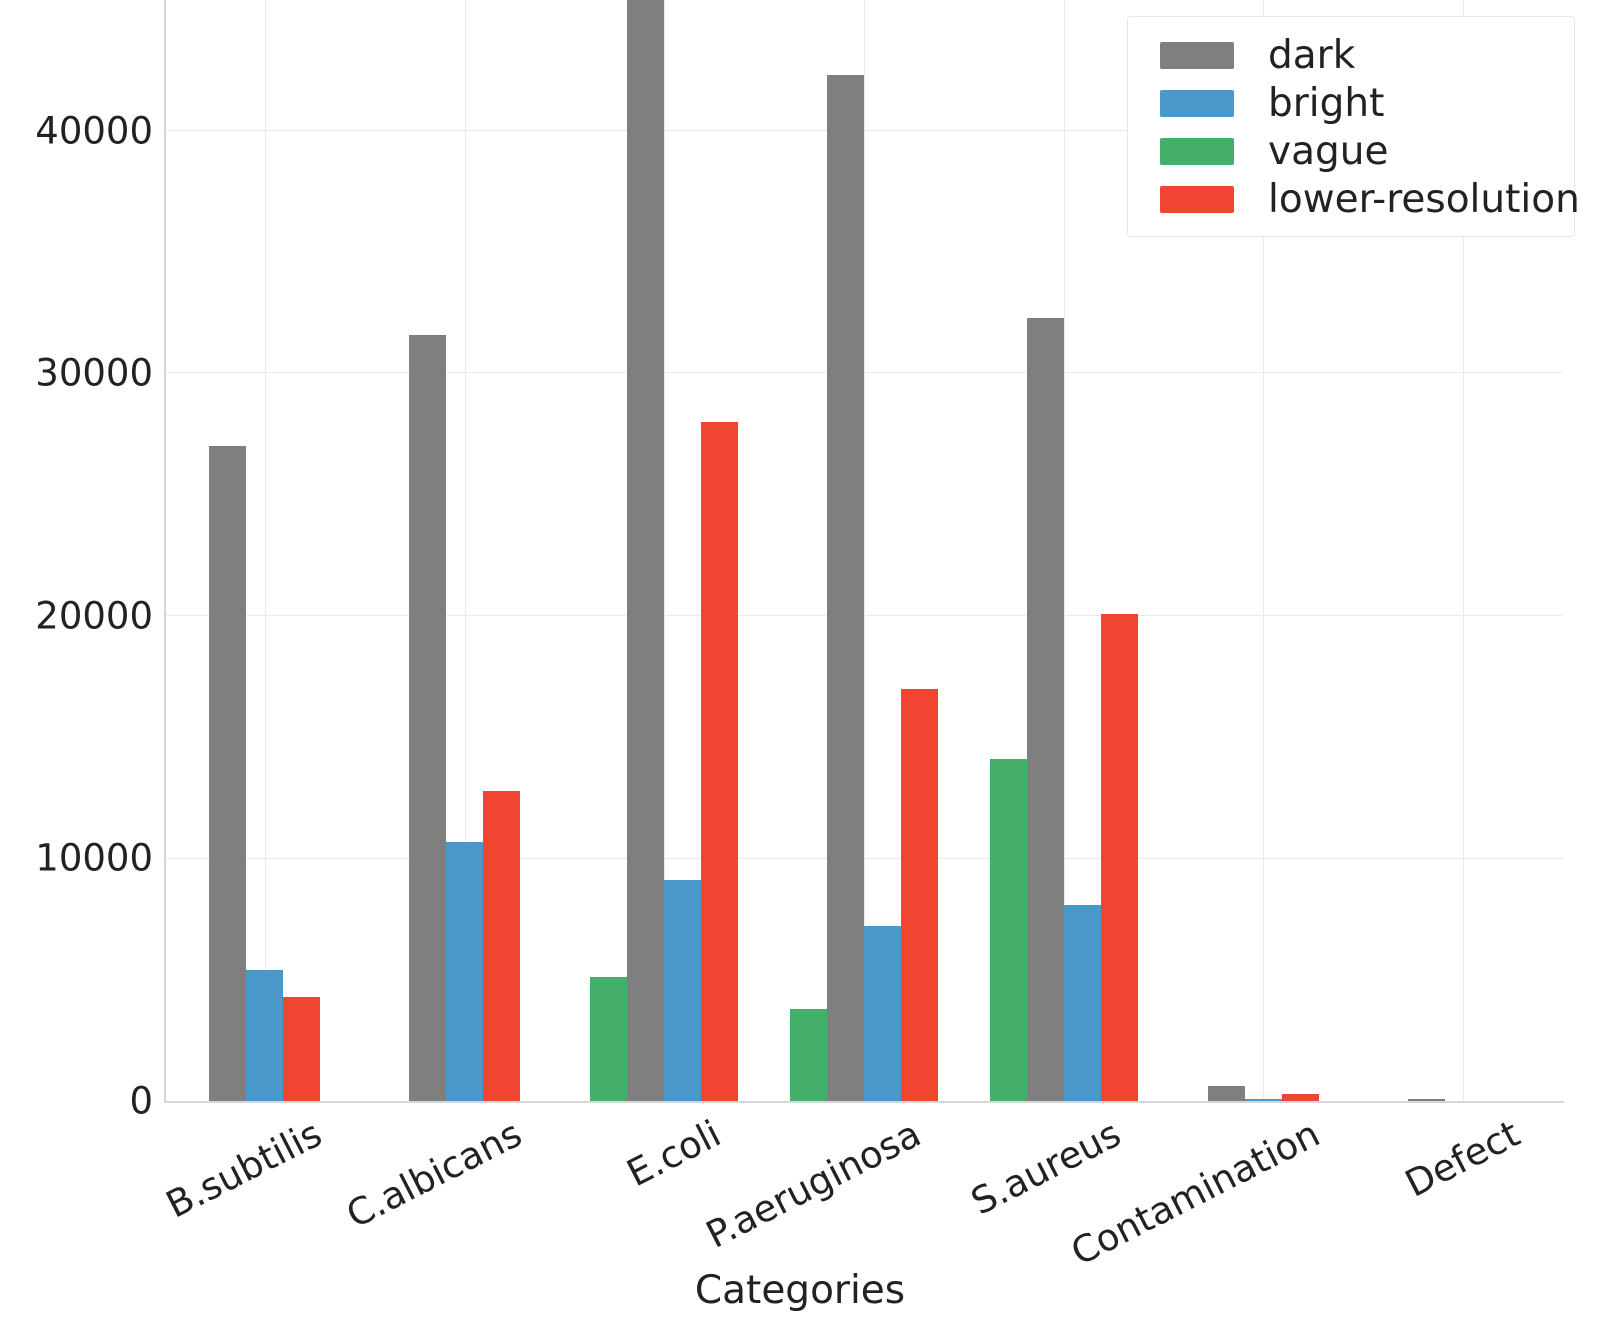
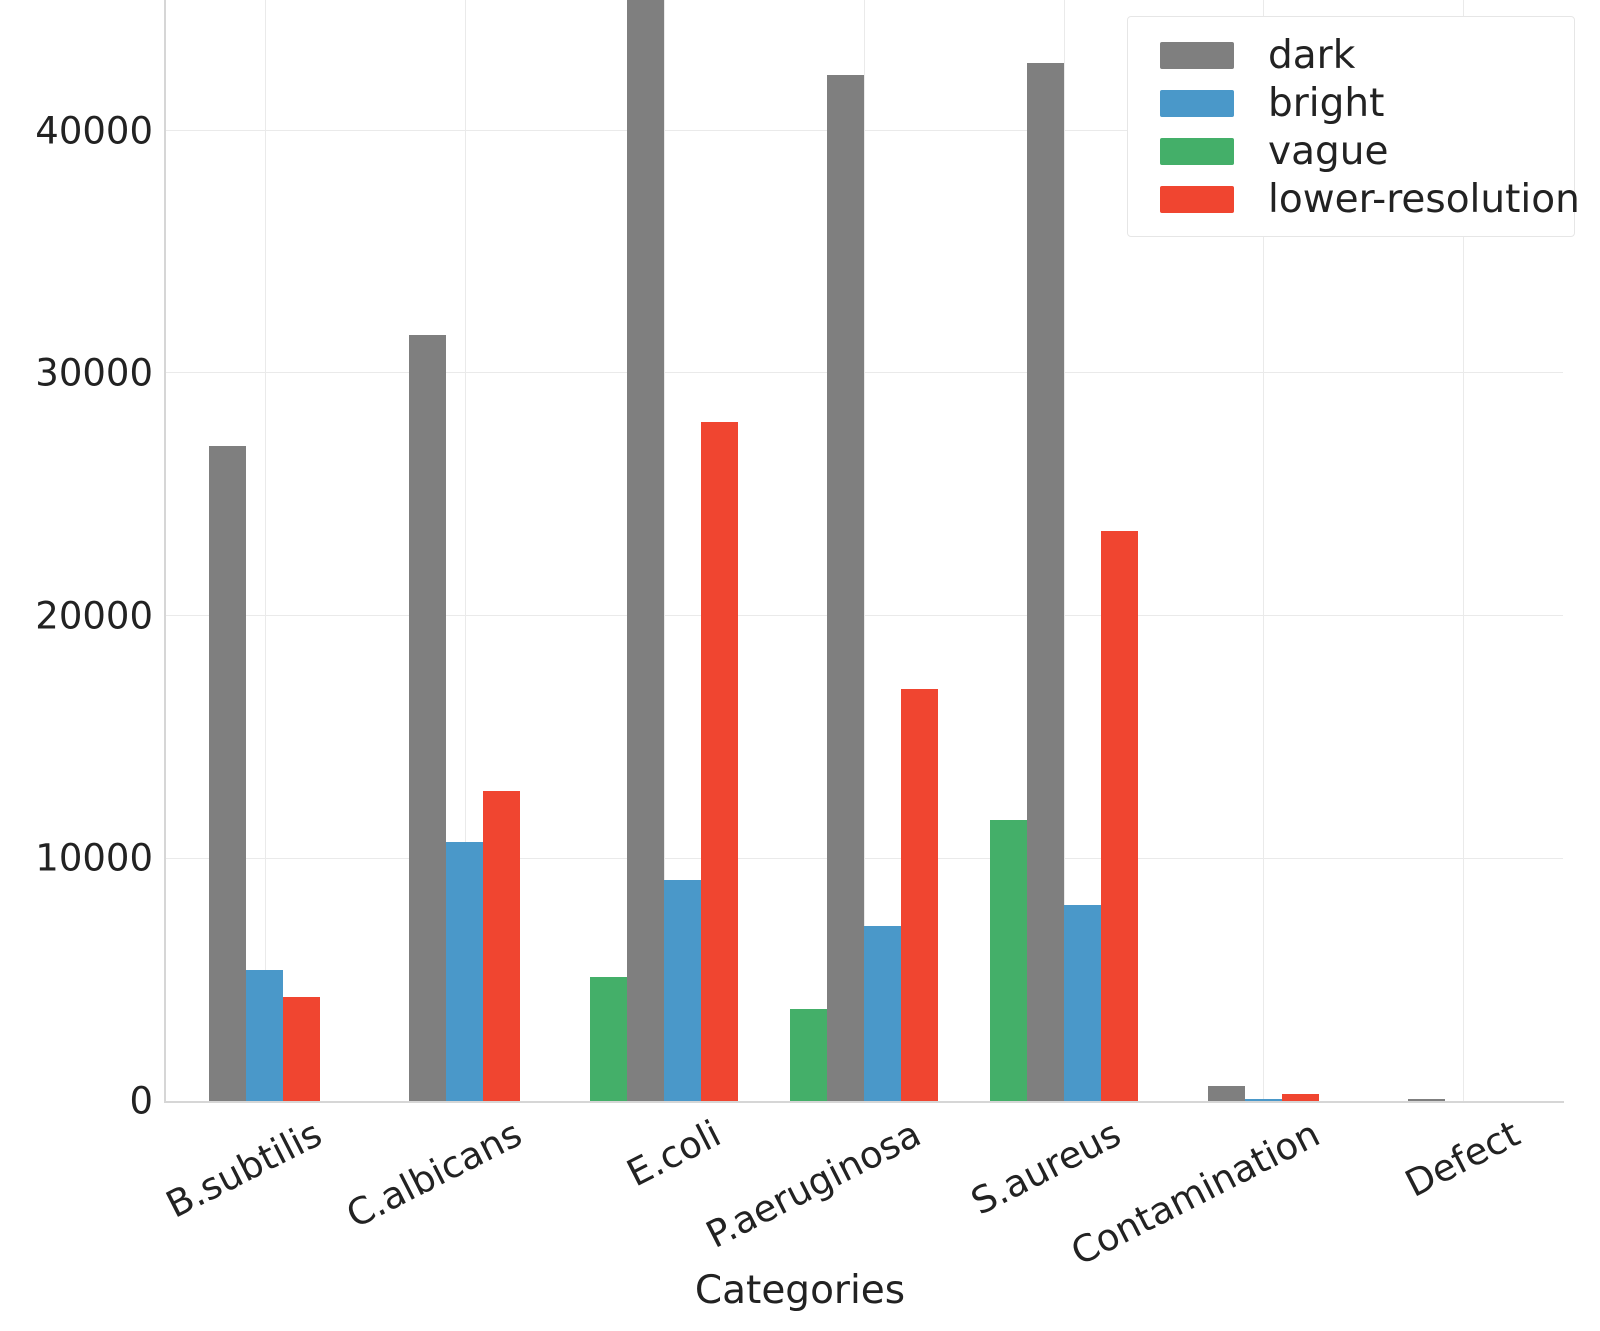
dark/S.aureus: 32300 -> 42800
vague/S.aureus: 14100 -> 11600
lower-resolution/S.aureus: 20100 -> 23500
